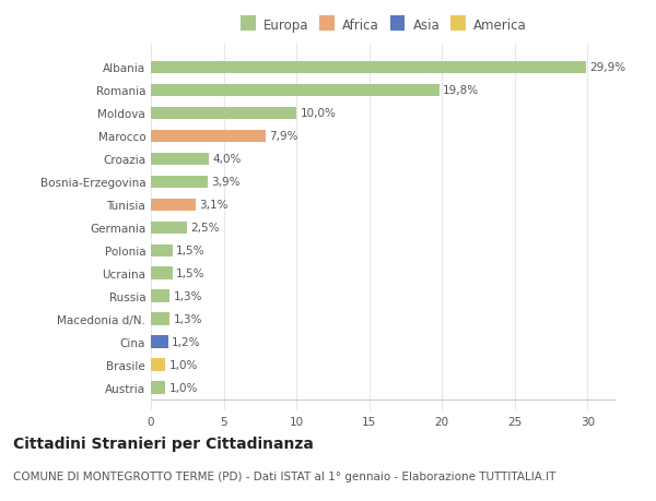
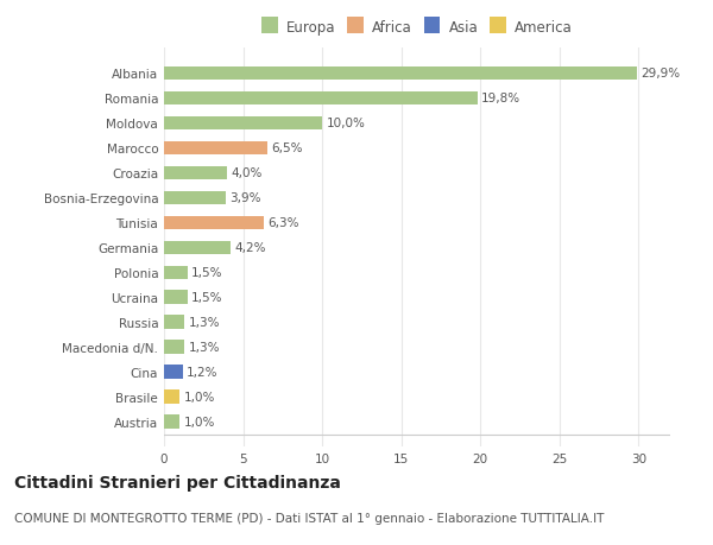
Marocco: 7,9% -> 6,5%
Tunisia: 3,1% -> 6,3%
Germania: 2,5% -> 4,2%
